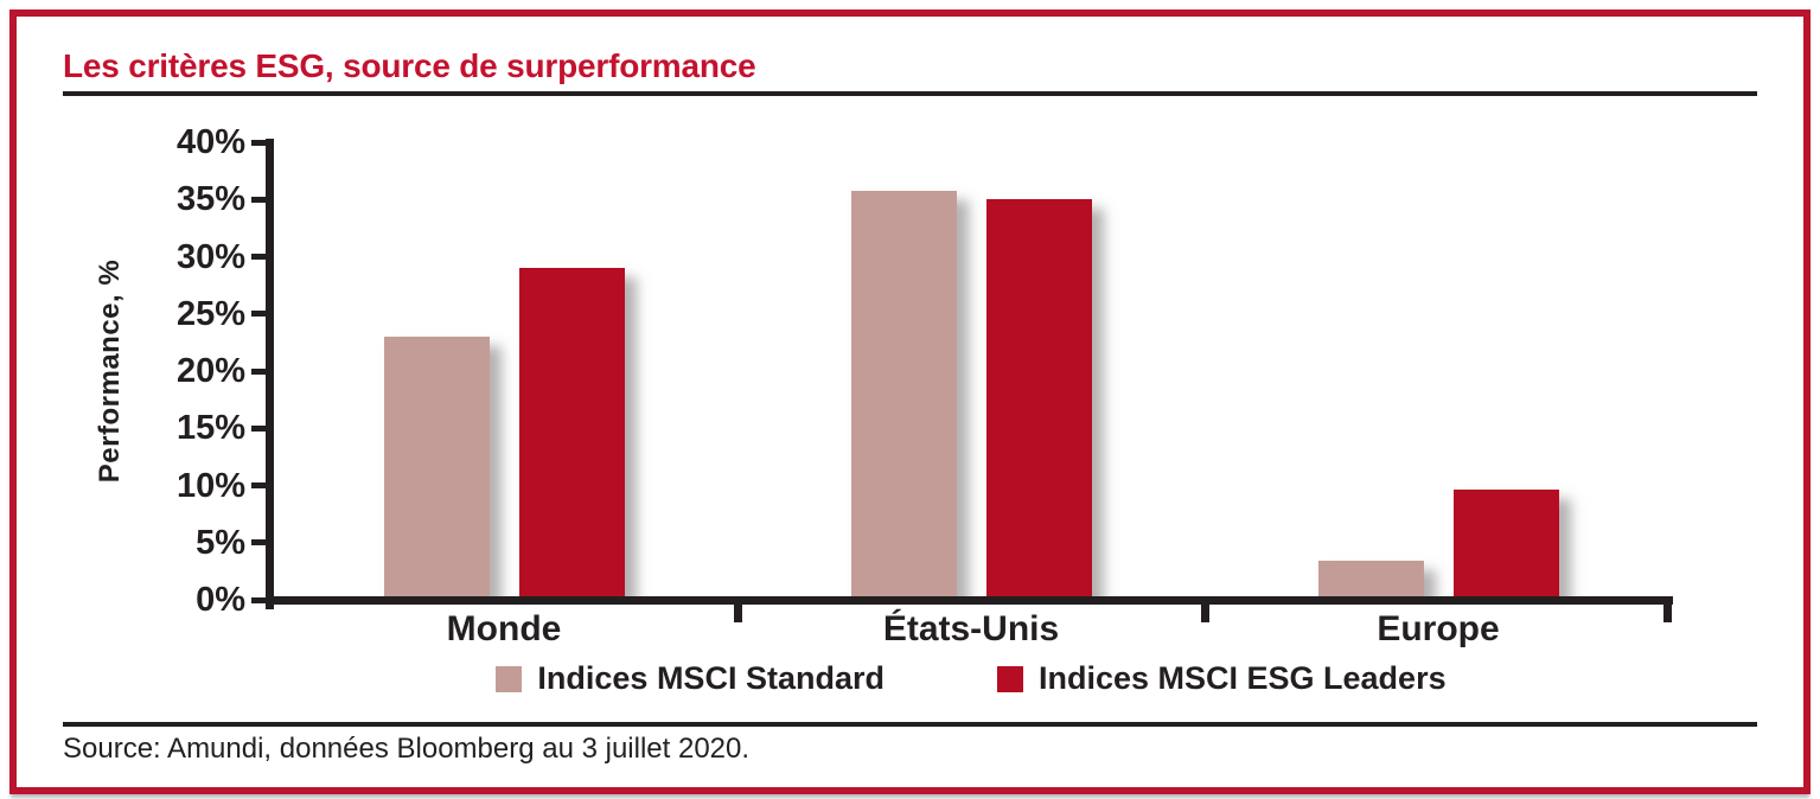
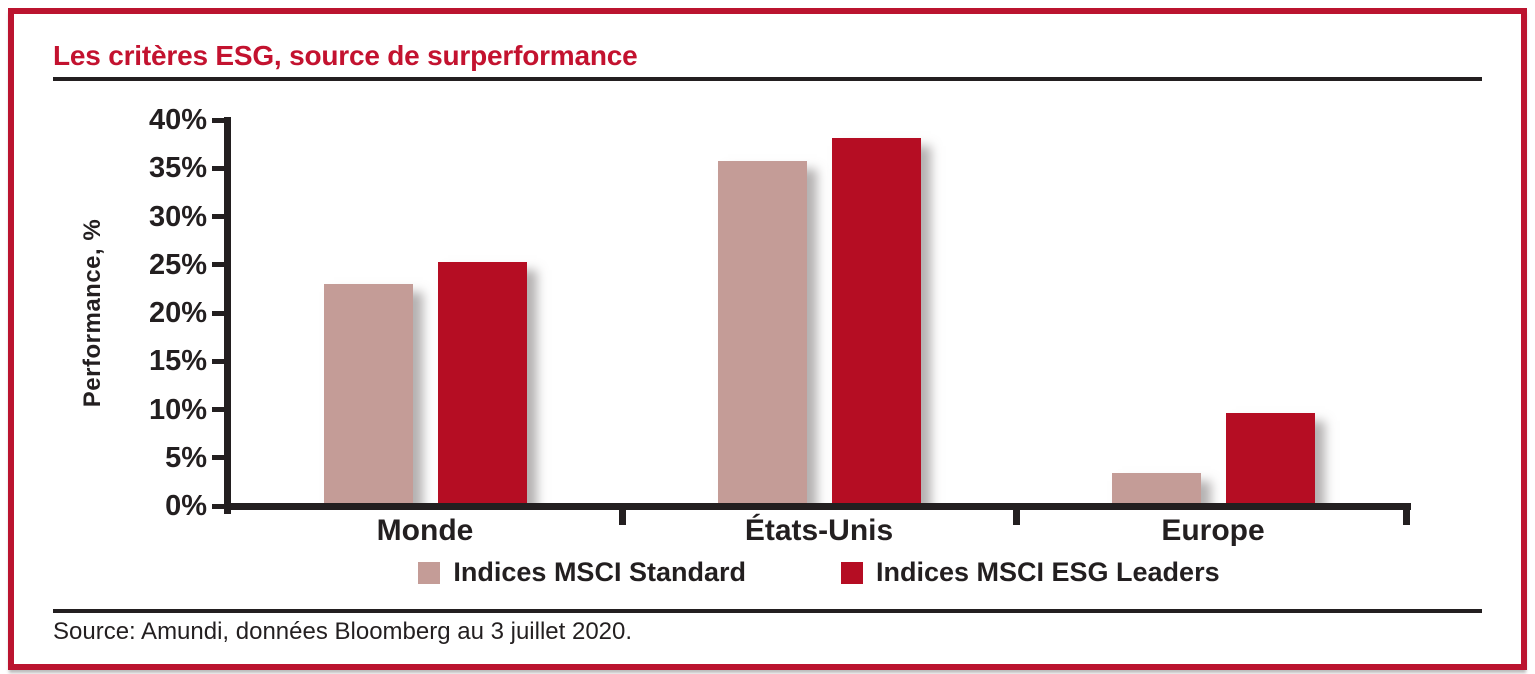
Indices MSCI ESG Leaders/Monde: 29% -> 25%
Indices MSCI ESG Leaders/États-Unis: 35% -> 38%
